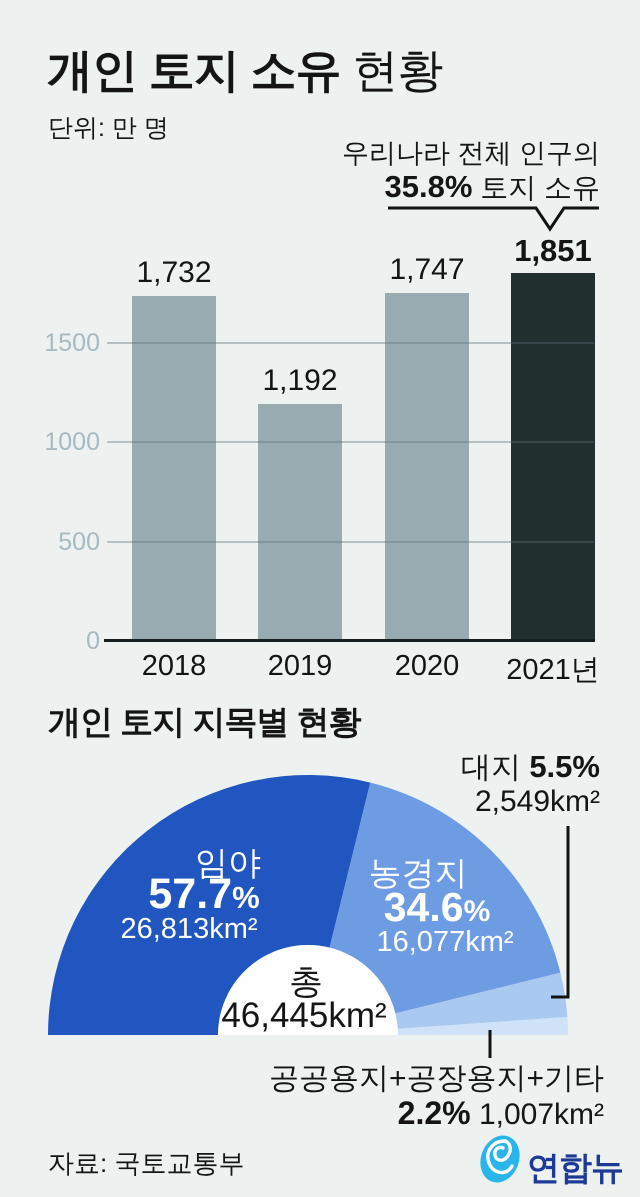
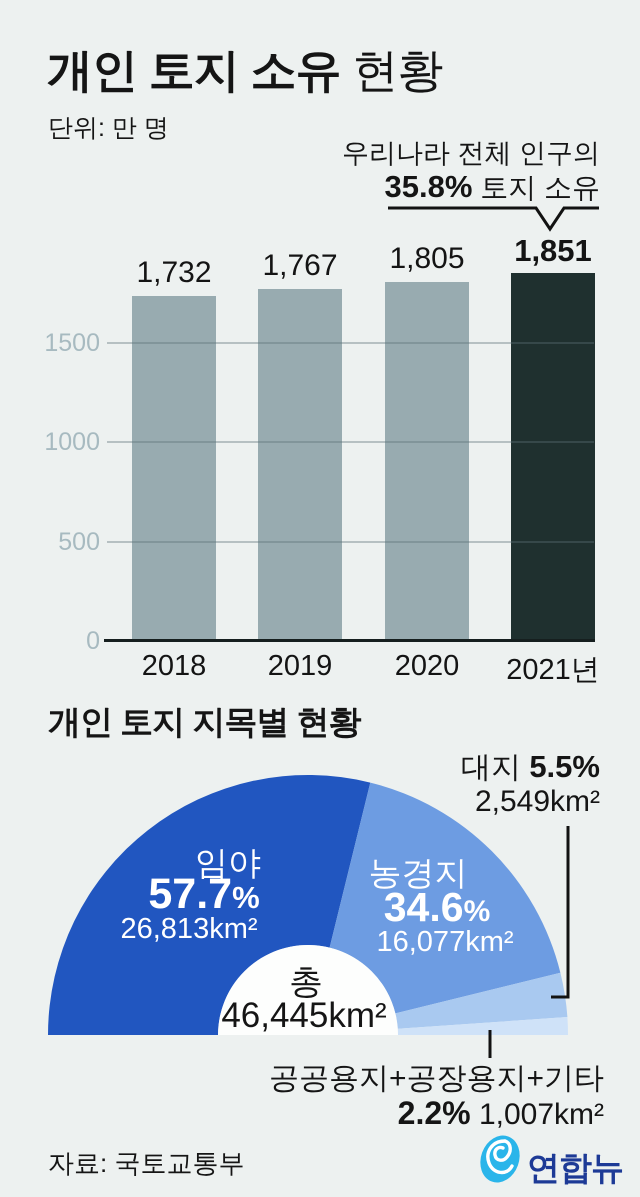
개인 토지 소유 현황/2019: 1,192 -> 1,767
개인 토지 소유 현황/2020: 1,747 -> 1,805
